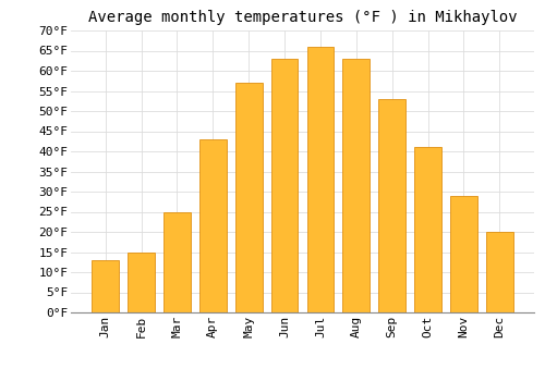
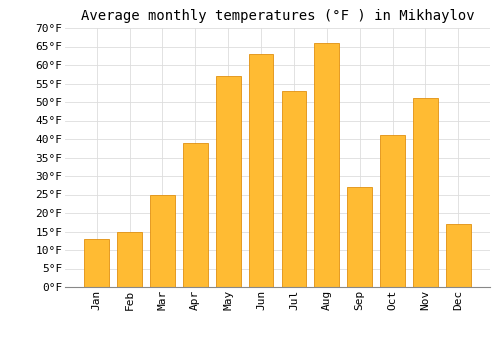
Apr: 43°F -> 39°F
Jul: 66°F -> 53°F
Aug: 63°F -> 66°F
Sep: 53°F -> 27°F
Nov: 29°F -> 51°F
Dec: 20°F -> 17°F
